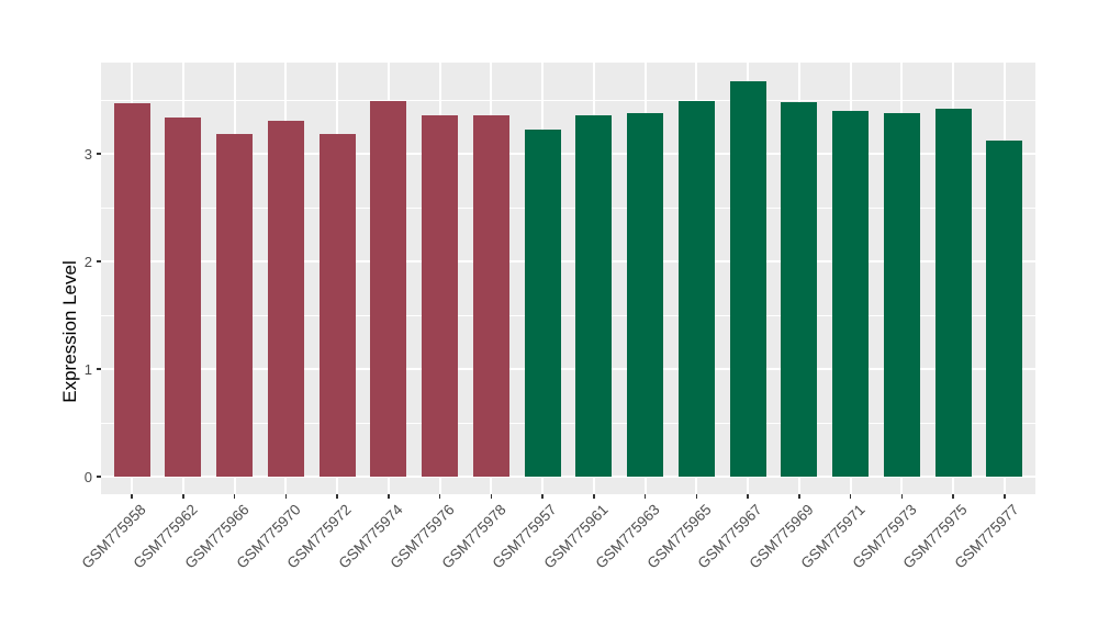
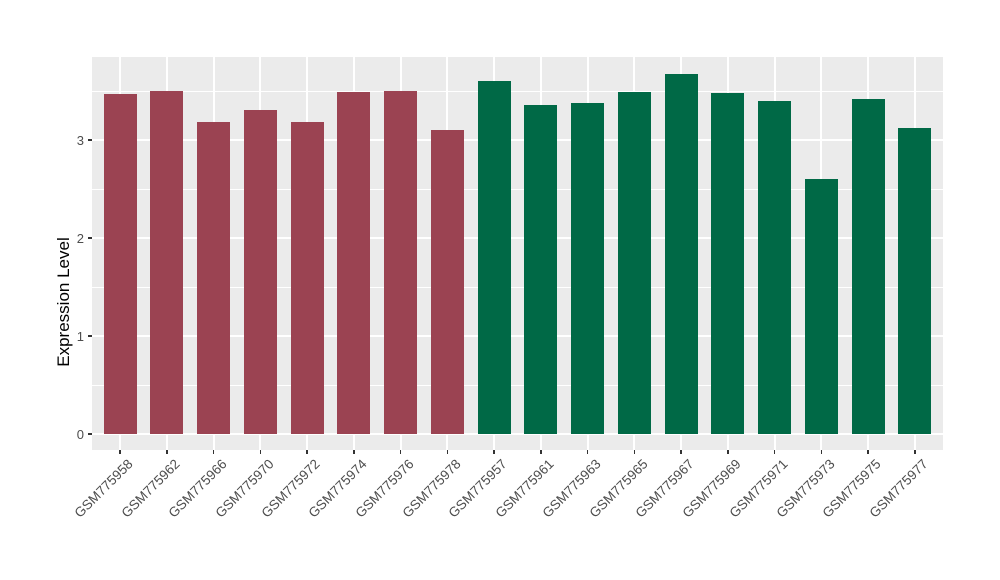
GSM775962: 3.3 -> 3.5
GSM775976: 3.4 -> 3.5
GSM775978: 3.4 -> 3.1
GSM775957: 3.2 -> 3.6
GSM775973: 3.4 -> 2.6
